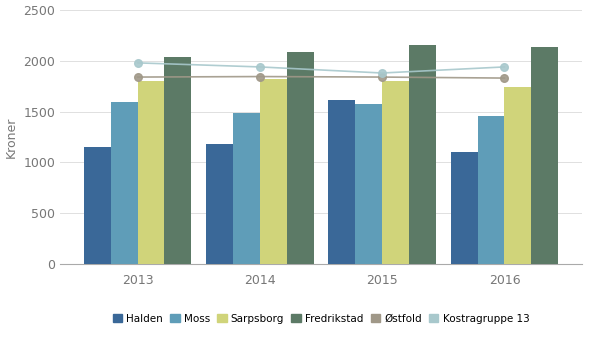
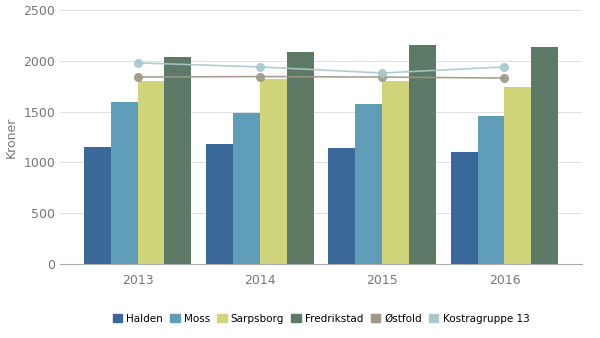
Halden/2015: 1610 -> 1140
